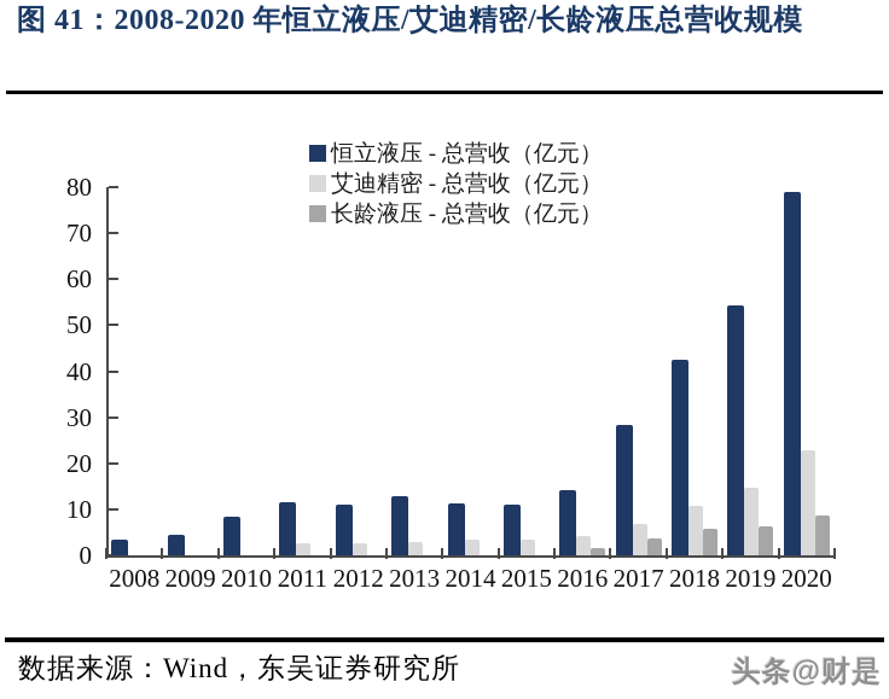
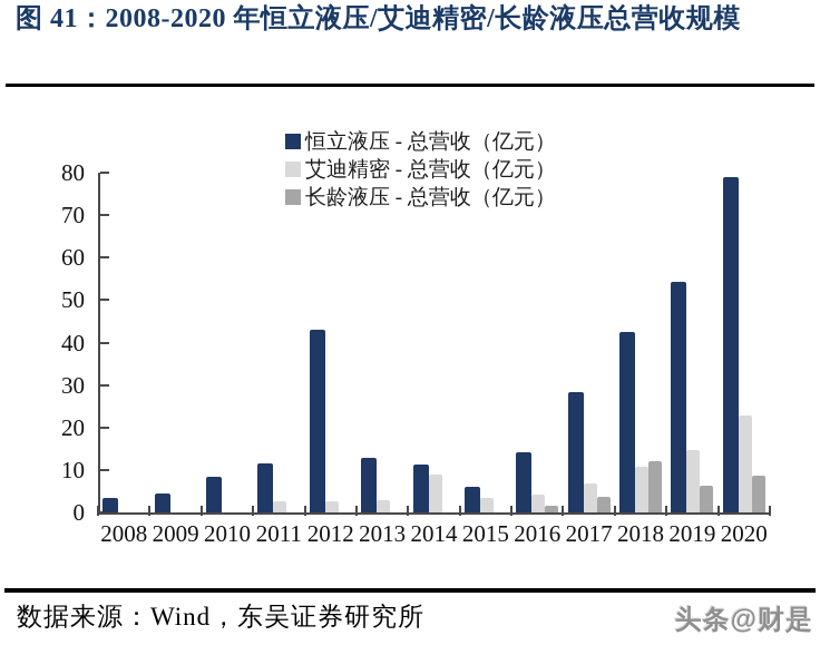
恒立液压 - 总营收（亿元）/2012: 11 -> 43
艾迪精密 - 总营收（亿元）/2014: 3 -> 9
恒立液压 - 总营收（亿元）/2015: 11 -> 6
长龄液压 - 总营收（亿元）/2018: 6 -> 12
